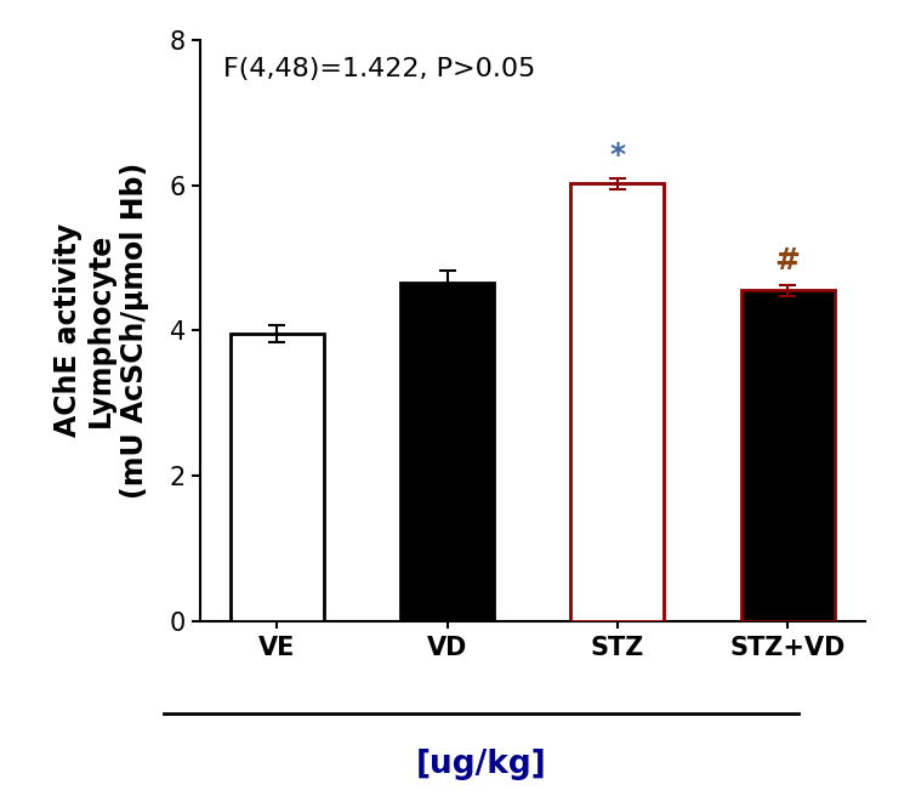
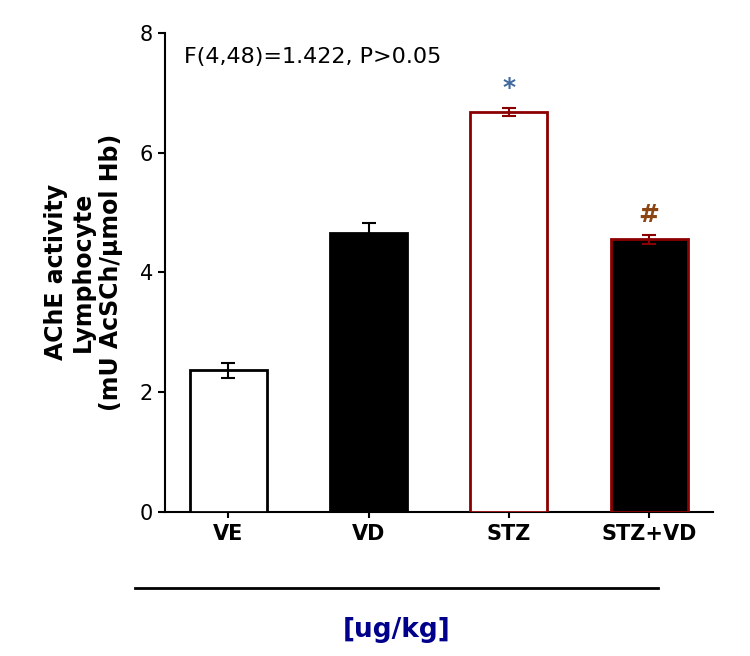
VE: 3.95 -> 2.36
STZ: 6.02 -> 6.68
